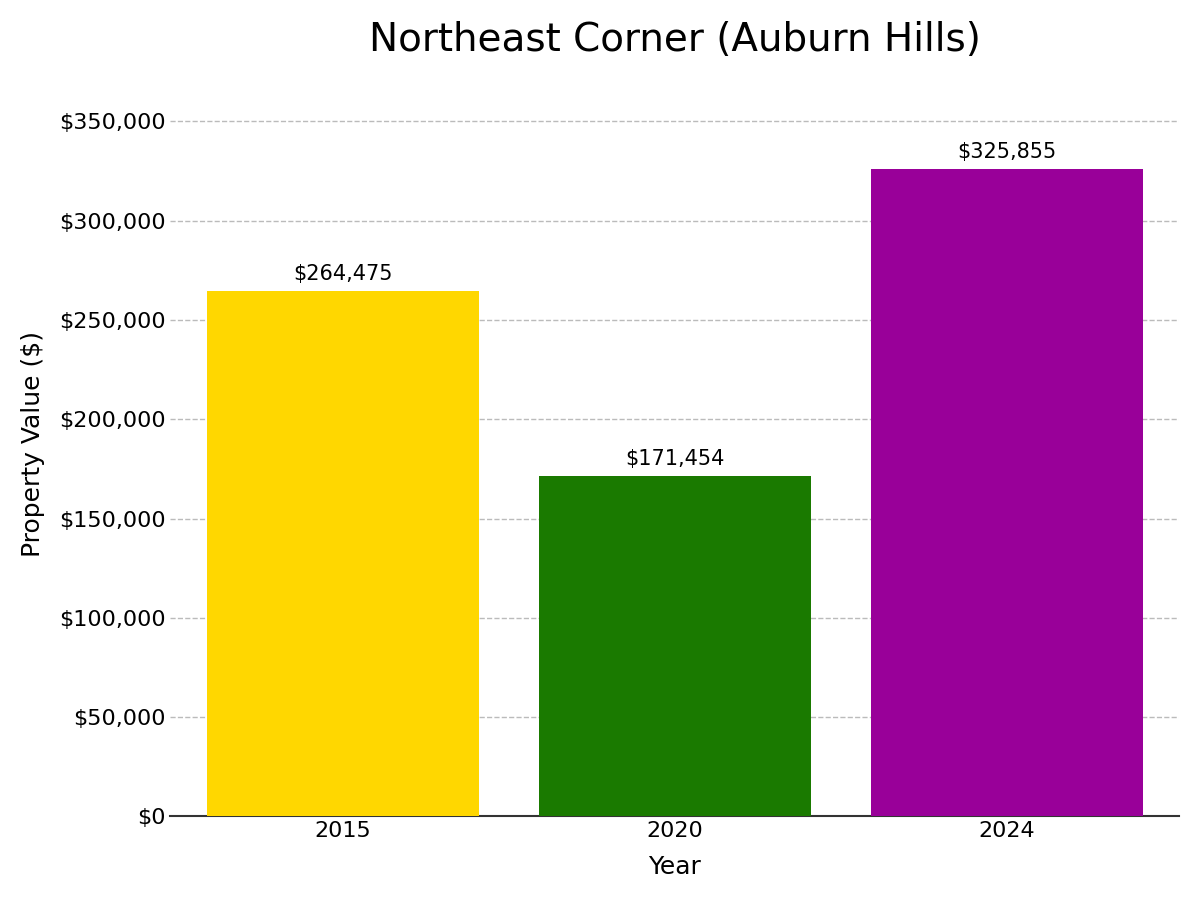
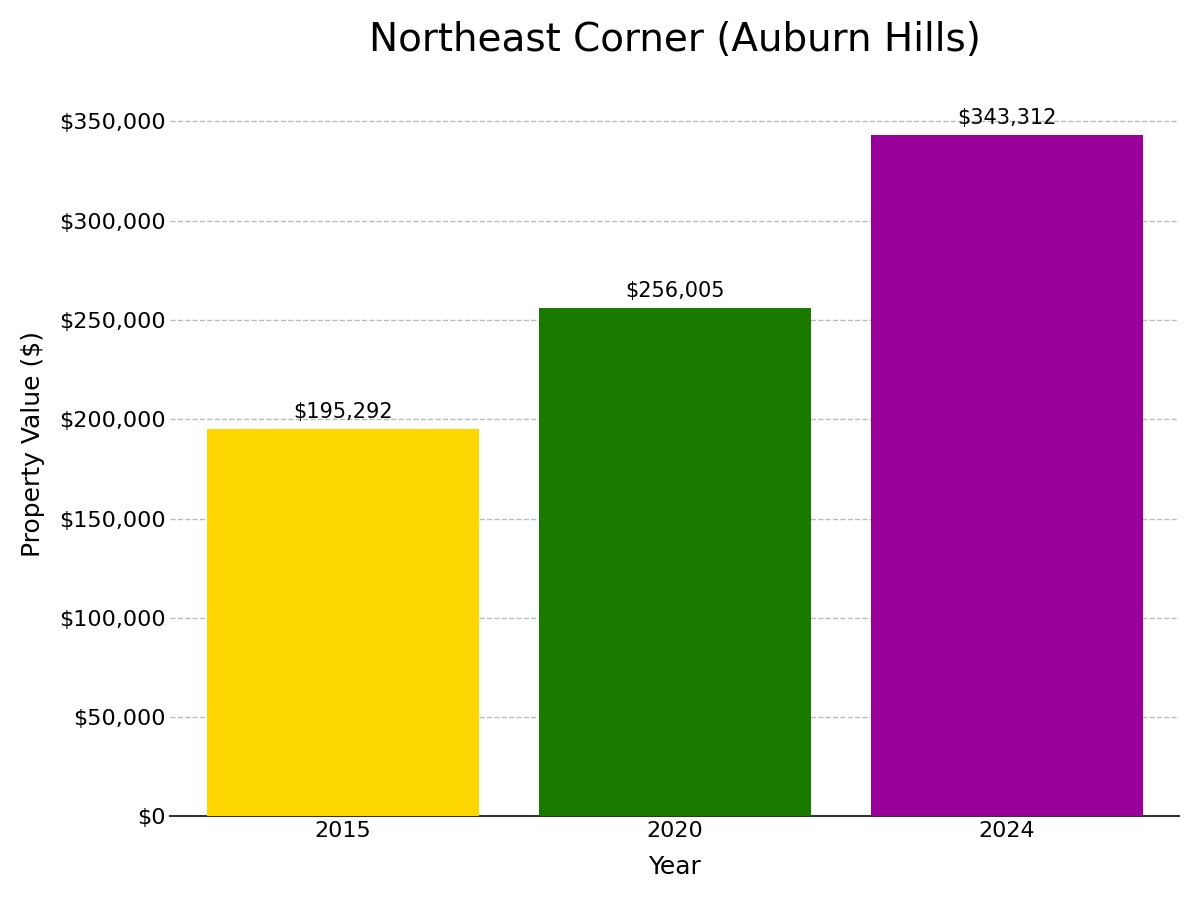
2015: $264,475 -> $195,292
2020: $171,454 -> $256,005
2024: $325,855 -> $343,312
